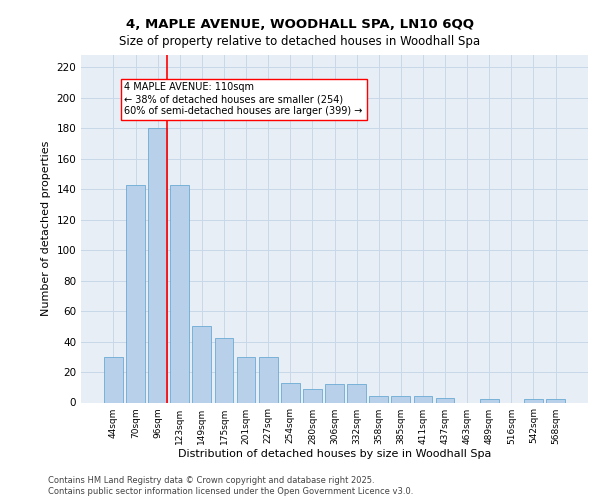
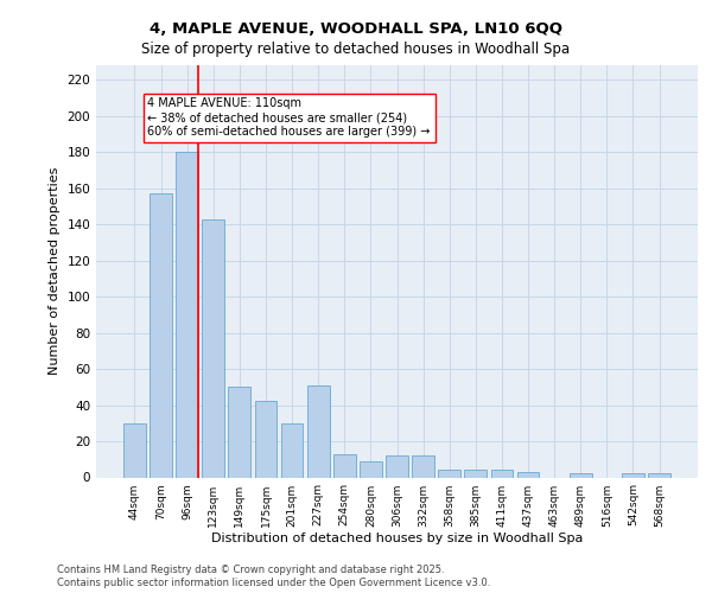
70sqm: 143 -> 157
227sqm: 30 -> 51
